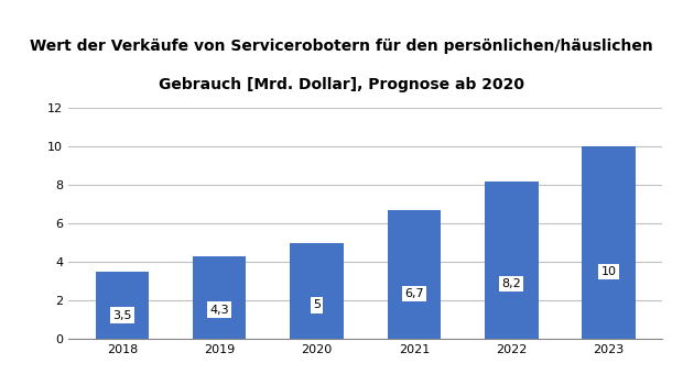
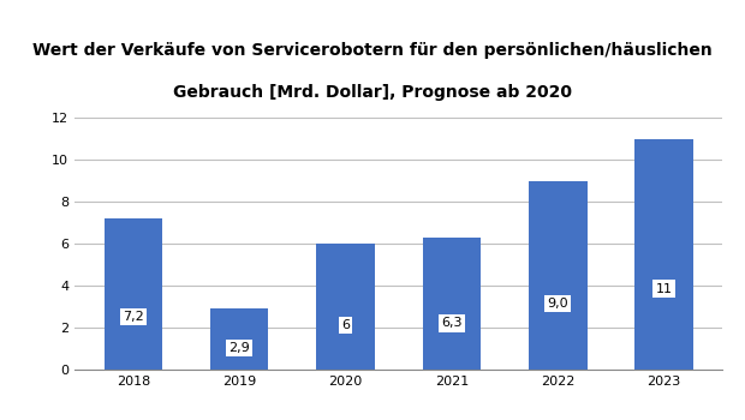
2018: 3,5 -> 7,2
2019: 4,3 -> 2,9
2020: 5 -> 6
2021: 6,7 -> 6,3
2022: 8,2 -> 9,0
2023: 10 -> 11
